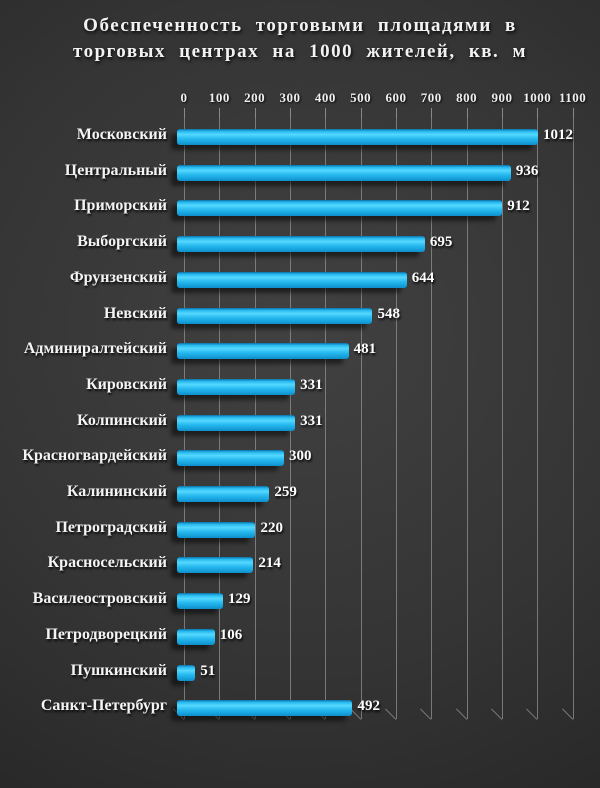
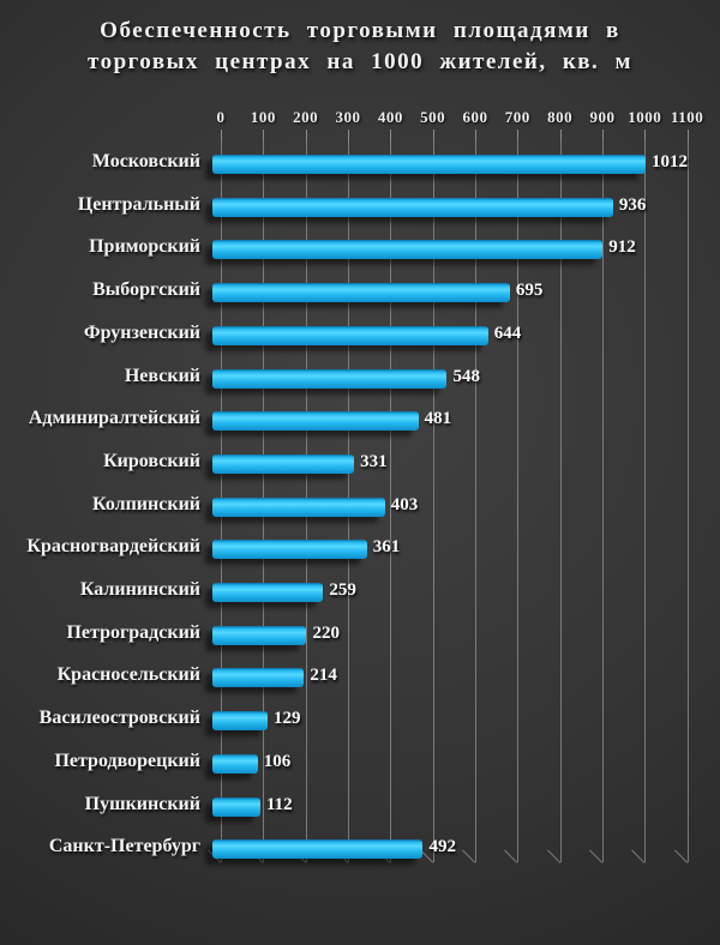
Колпинский: 331 -> 403
Красногвардейский: 300 -> 361
Пушкинский: 51 -> 112
